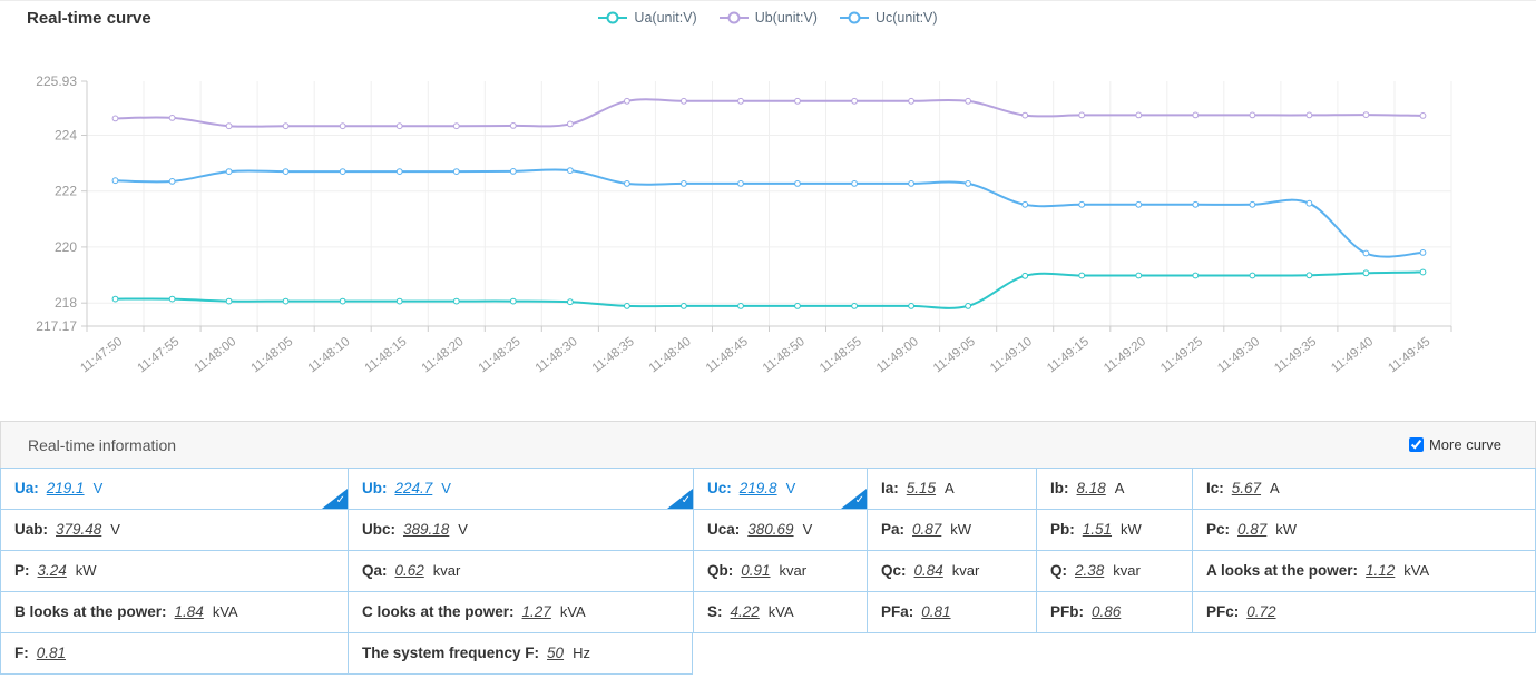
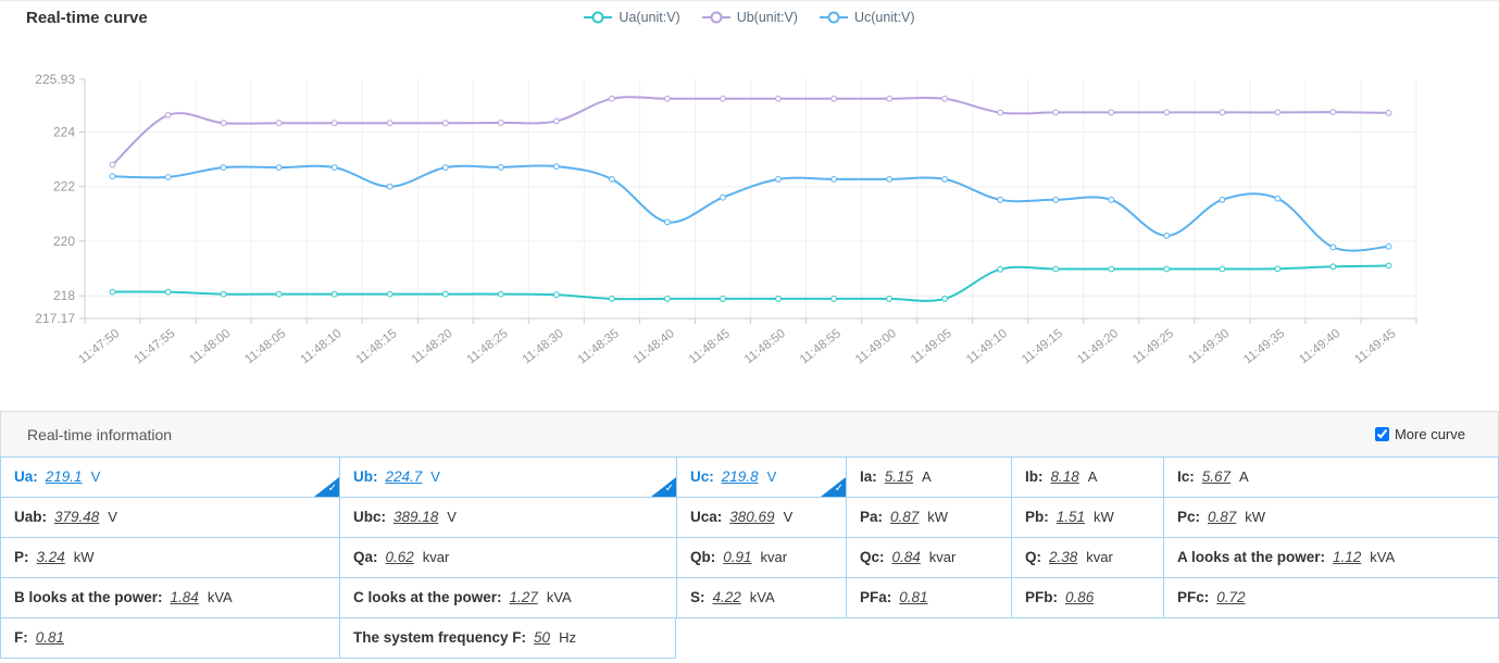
Ub(unit:V)/11:47:50: 224.6 -> 222.8
Uc(unit:V)/11:48:15: 222.7 -> 222.0
Uc(unit:V)/11:48:40: 222.3 -> 220.7
Uc(unit:V)/11:48:45: 222.3 -> 221.6
Uc(unit:V)/11:49:25: 221.5 -> 220.2
